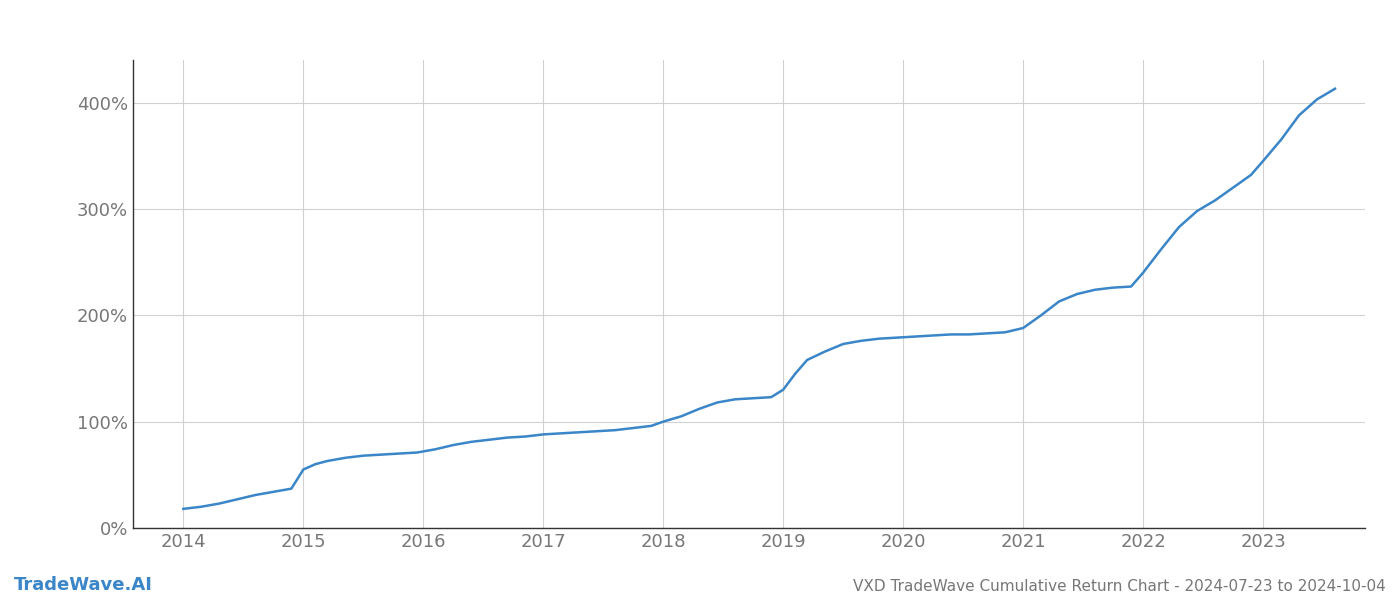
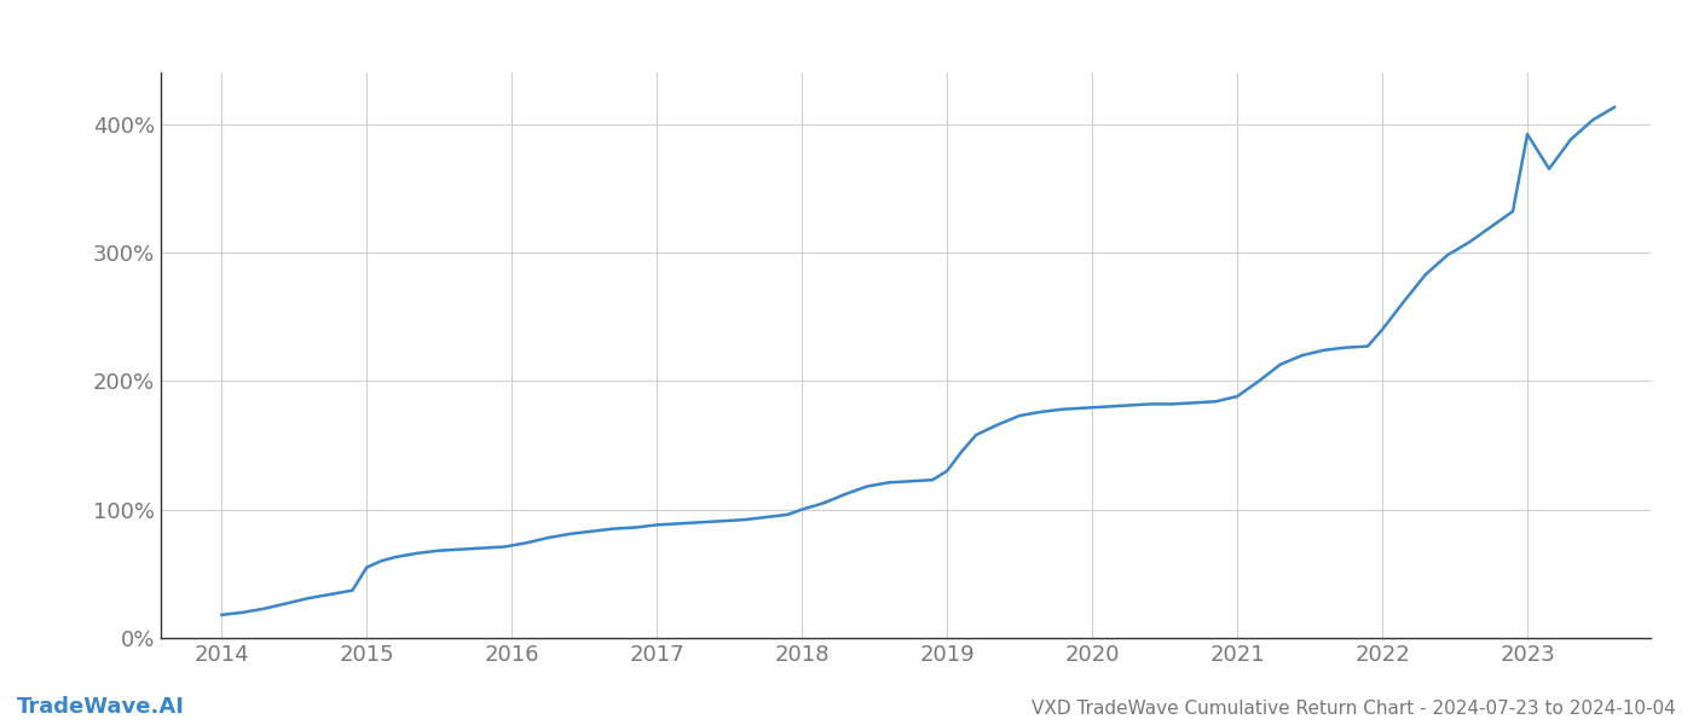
2023: 345% -> 392%
